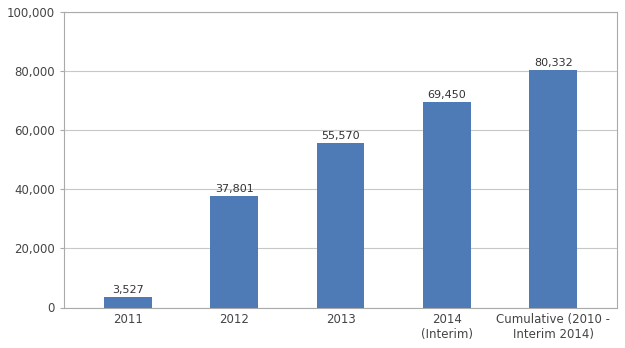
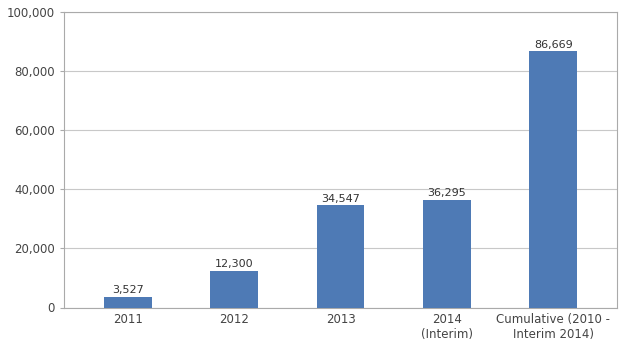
2012: 37,801 -> 12,300
2013: 55,570 -> 34,547
2014 (Interim): 69,450 -> 36,295
Cumulative (2010 - Interim 2014): 80,332 -> 86,669
